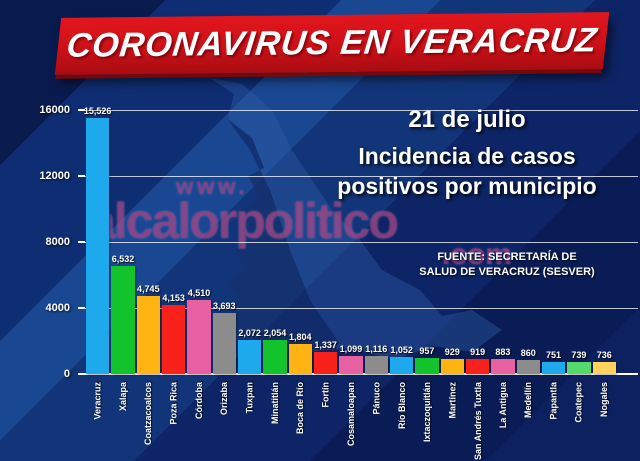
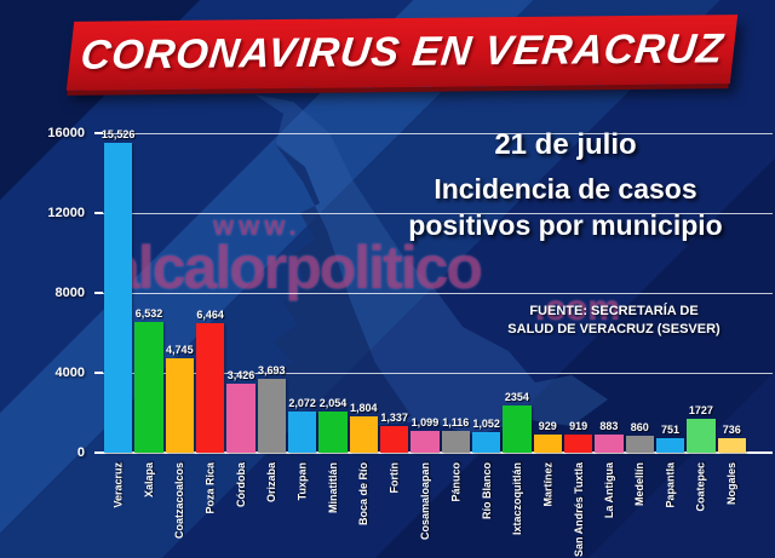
Poza Rica: 4,153 -> 6,464
Córdoba: 4,510 -> 3,426
Ixtaczoquitlán: 957 -> 2354
Coatepec: 739 -> 1727
